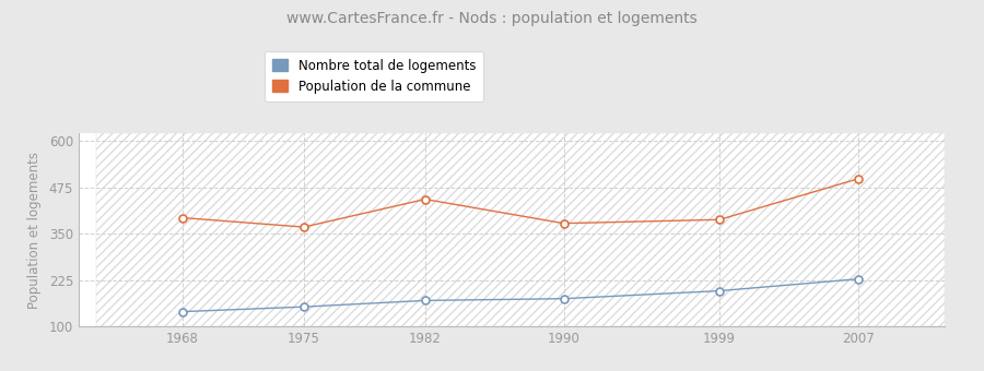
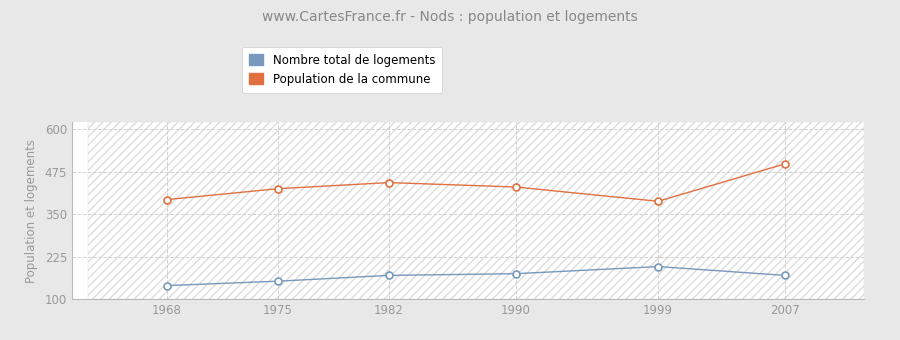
Population de la commune/1975: 368 -> 425
Population de la commune/1990: 378 -> 430
Nombre total de logements/2007: 228 -> 170
